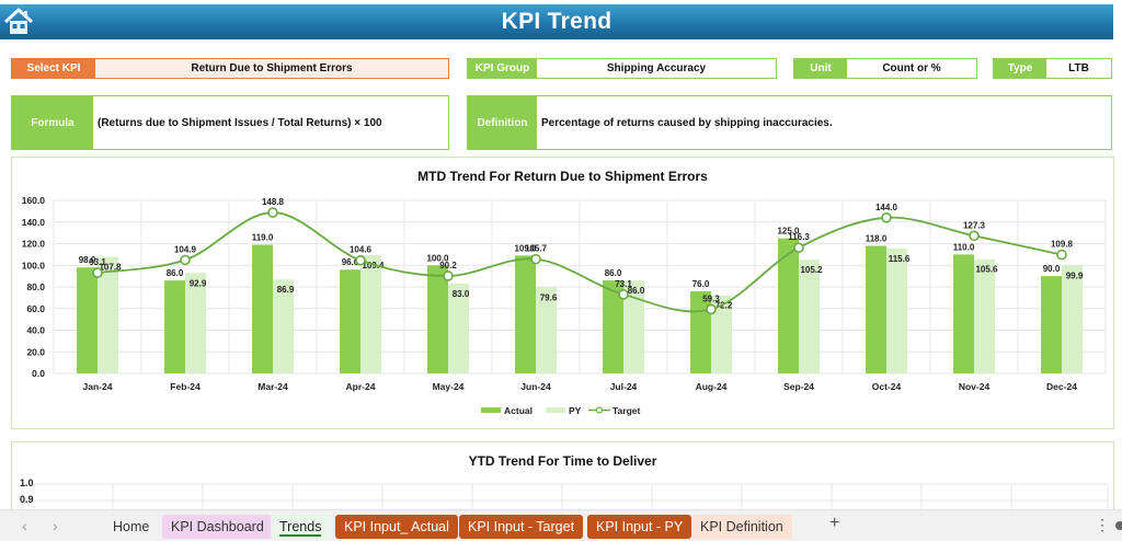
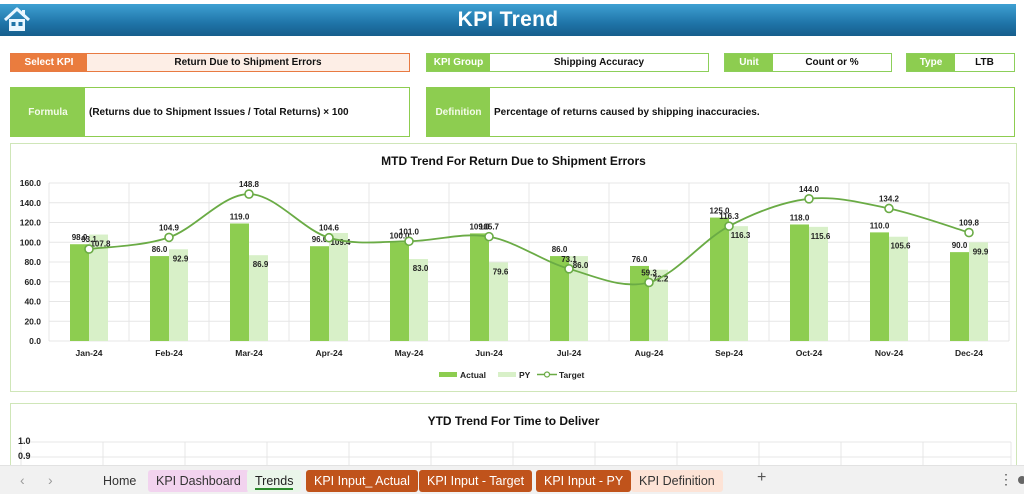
MTD Trend For Return Due to Shipment Errors/Target/May-24: 90.2 -> 101.0
MTD Trend For Return Due to Shipment Errors/PY/Sep-24: 105.2 -> 116.3
MTD Trend For Return Due to Shipment Errors/Target/Nov-24: 127.3 -> 134.2
